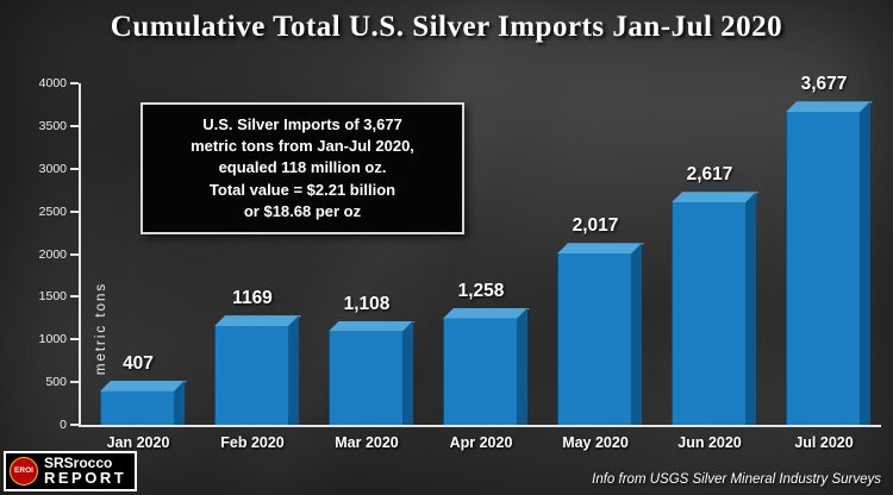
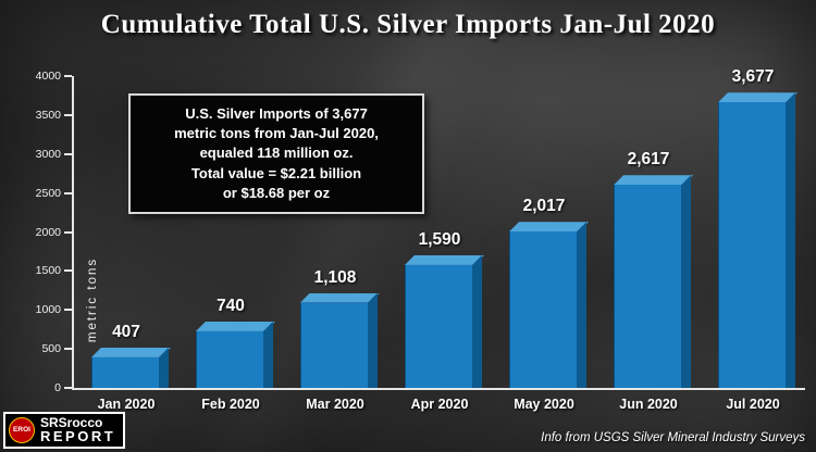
Feb 2020: 1169 -> 740
Apr 2020: 1,258 -> 1,590
